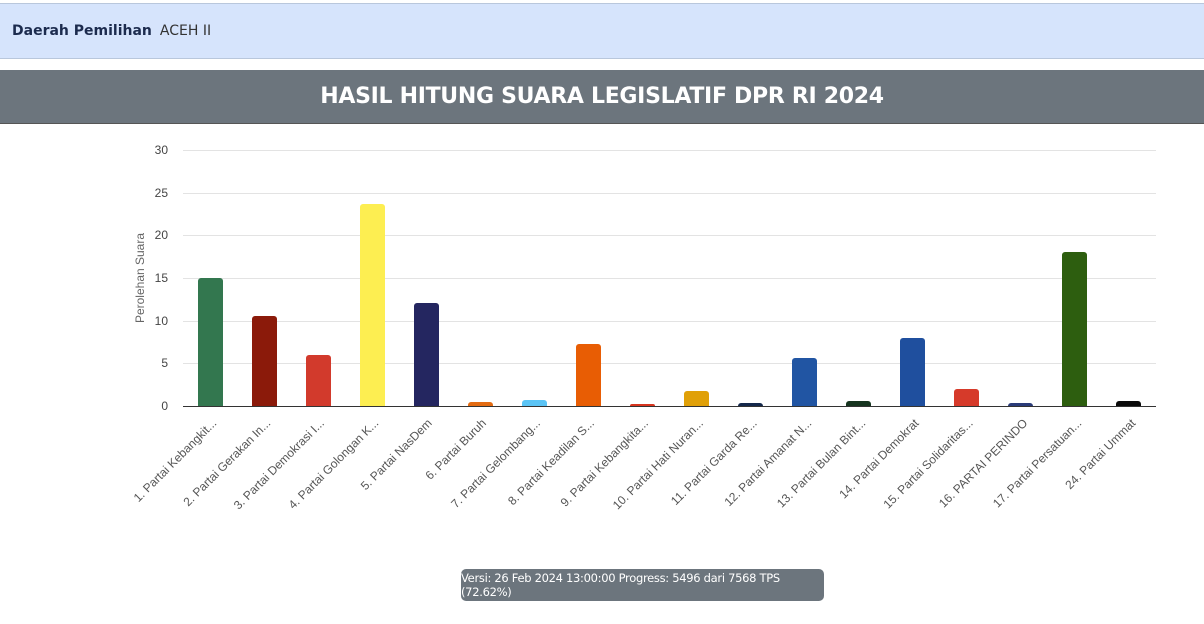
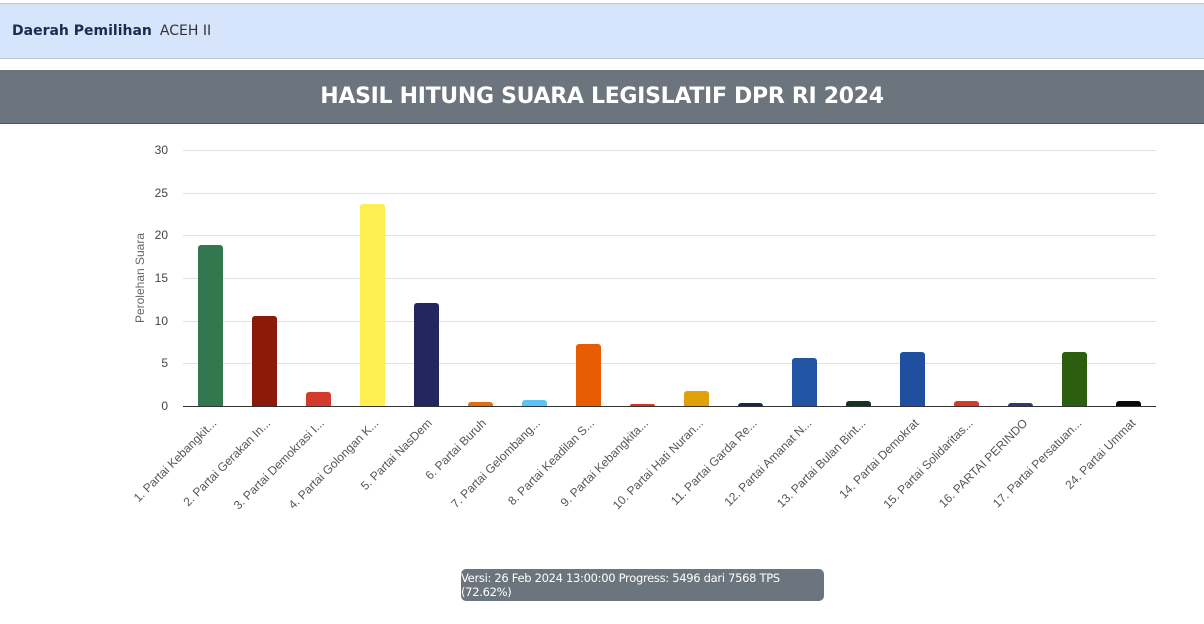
1. Partai Kebangkit...: 15 -> 19
3. Partai Demokrasi I...: 6 -> 2
14. Partai Demokrat: 8 -> 6
15. Partai Solidaritas...: 2 -> 1
17. Partai Persatuan...: 18 -> 6
